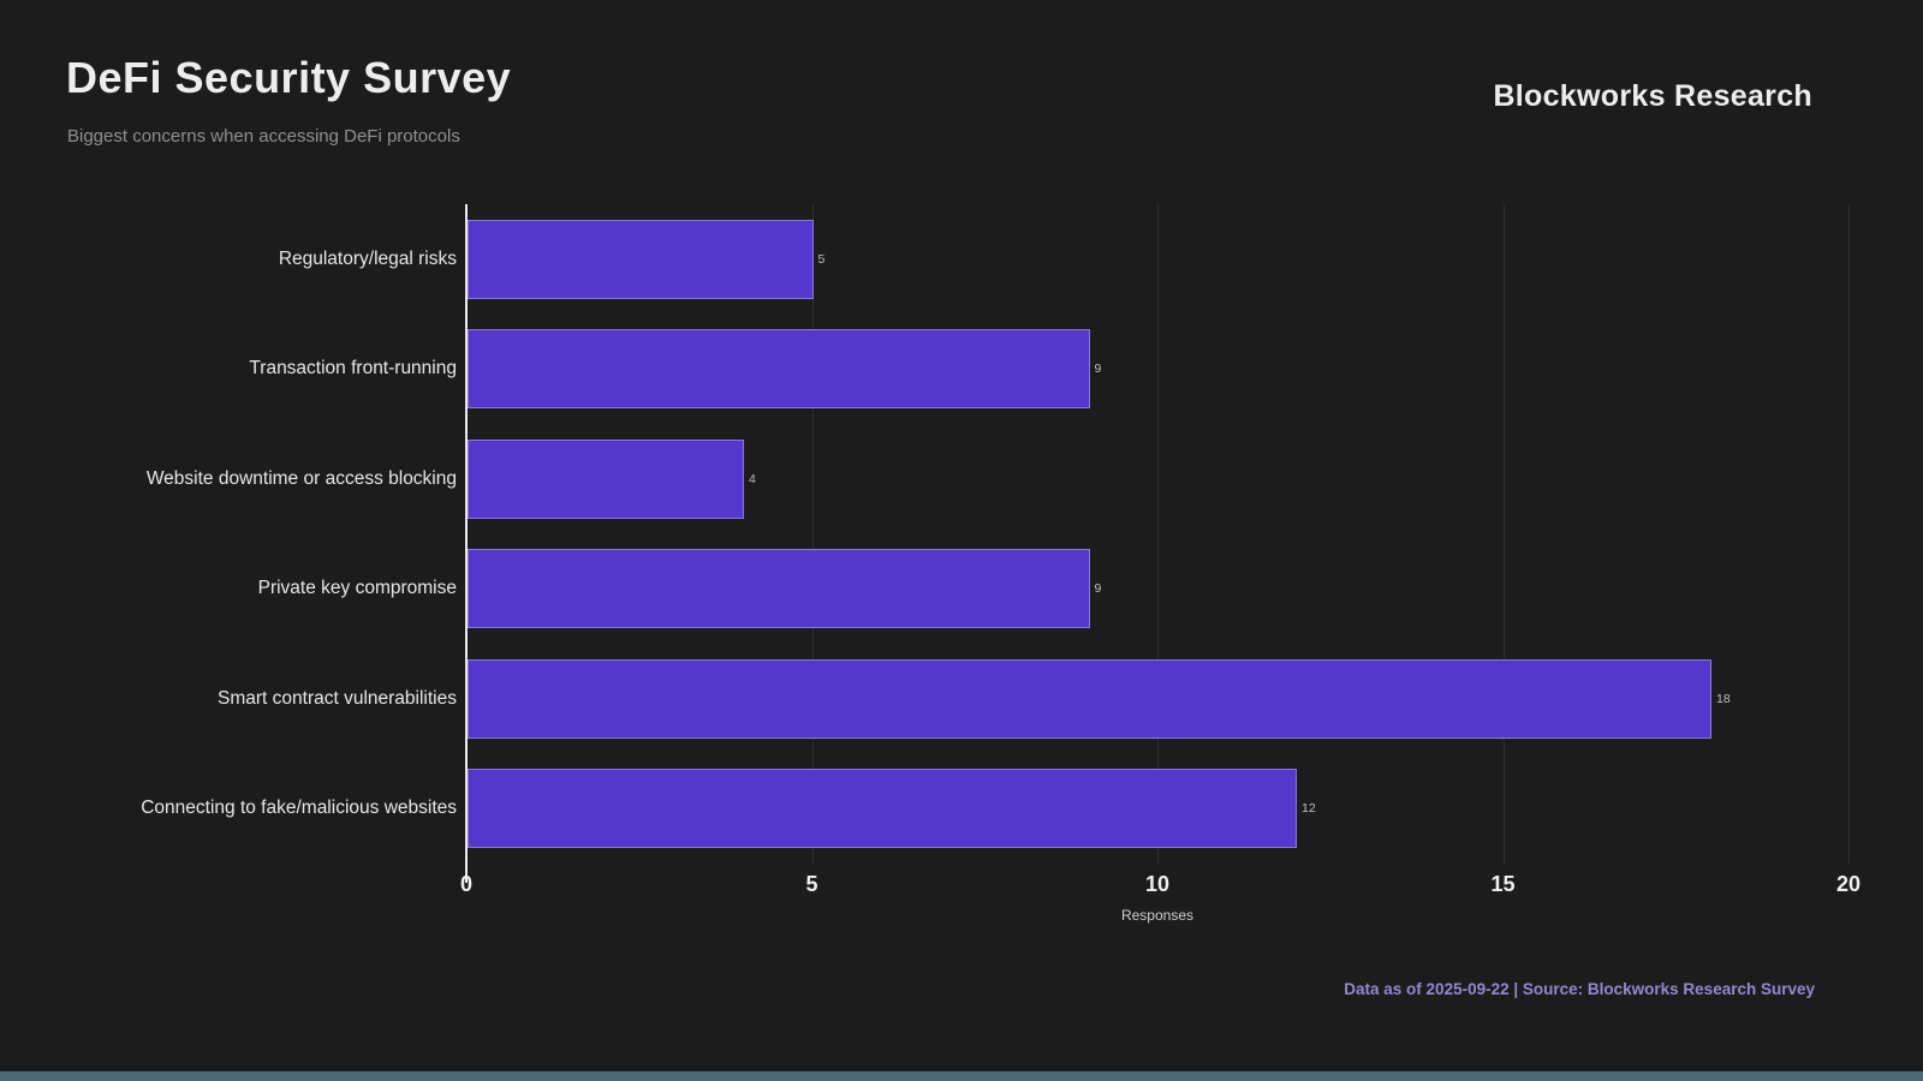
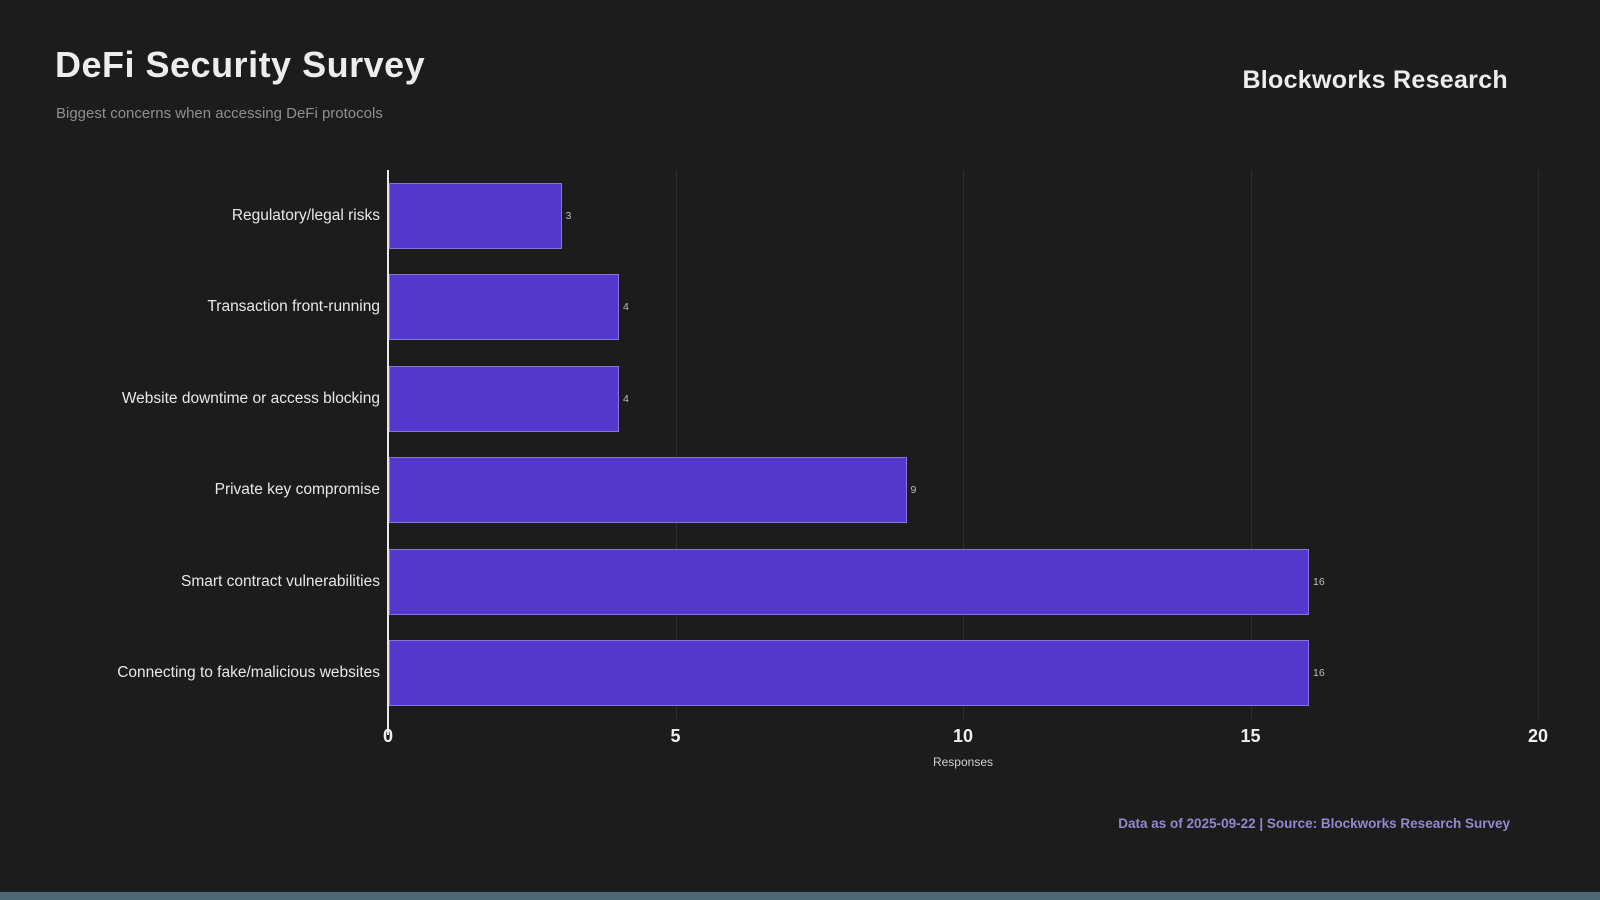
Regulatory/legal risks: 5 -> 3
Transaction front-running: 9 -> 4
Smart contract vulnerabilities: 18 -> 16
Connecting to fake/malicious websites: 12 -> 16
